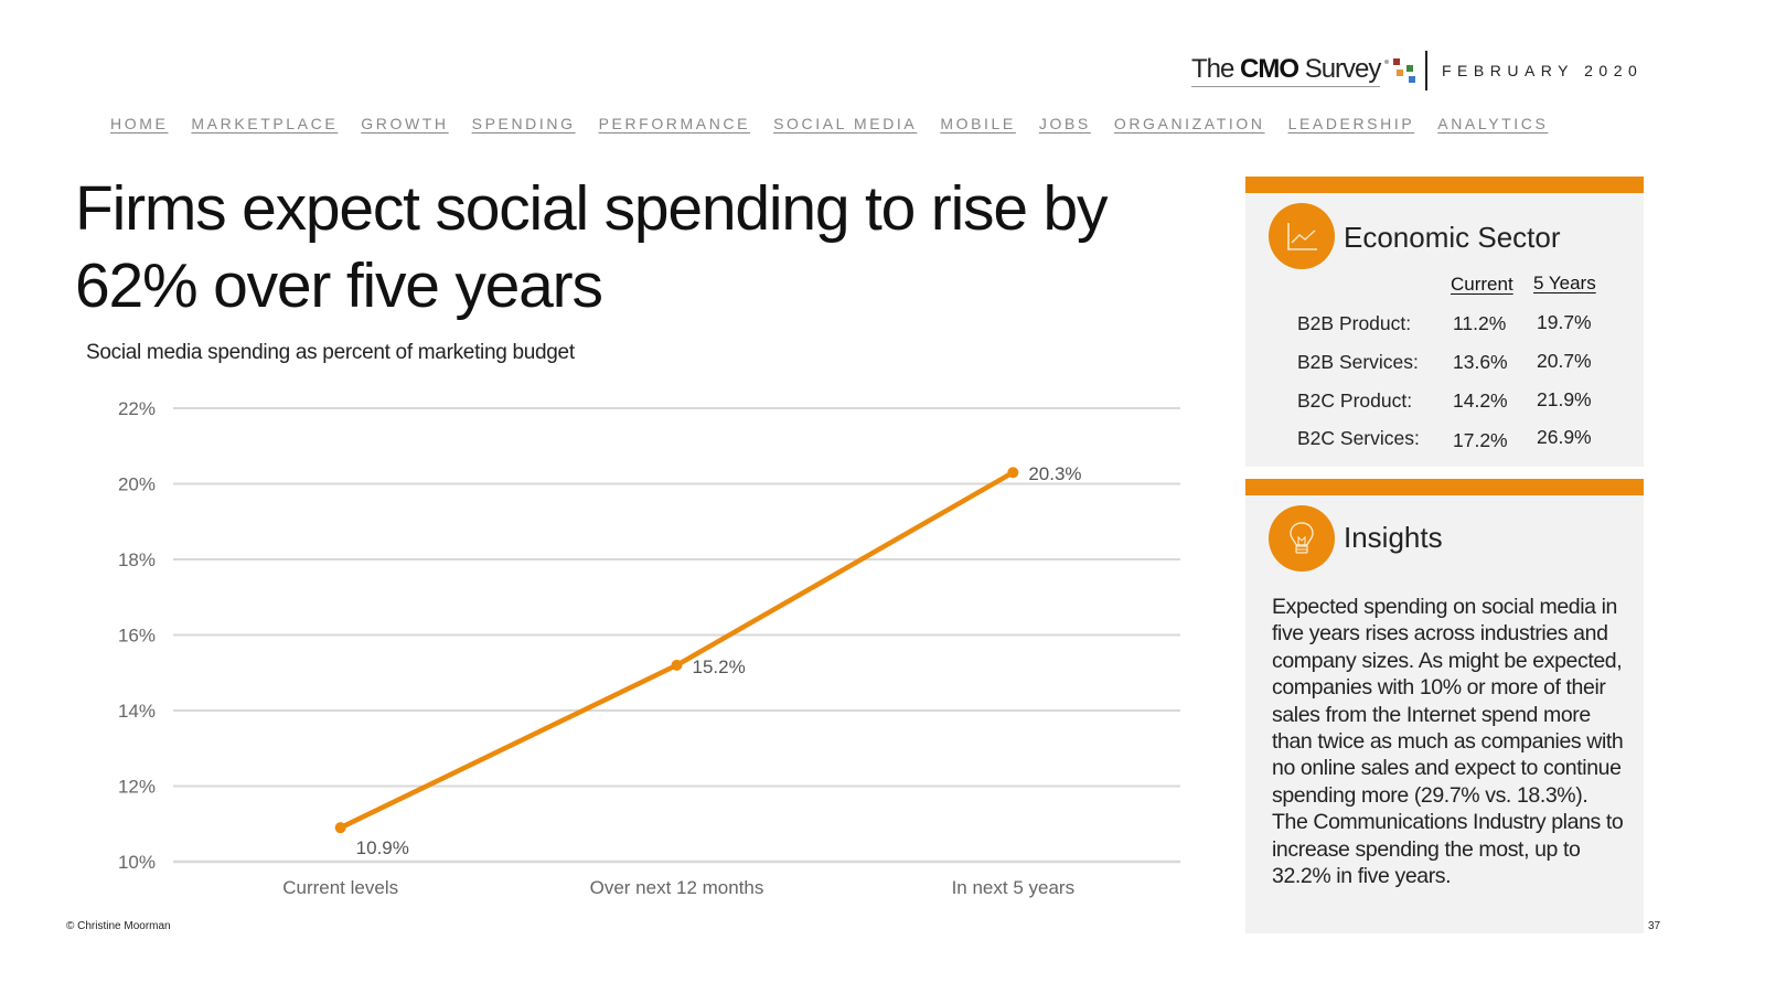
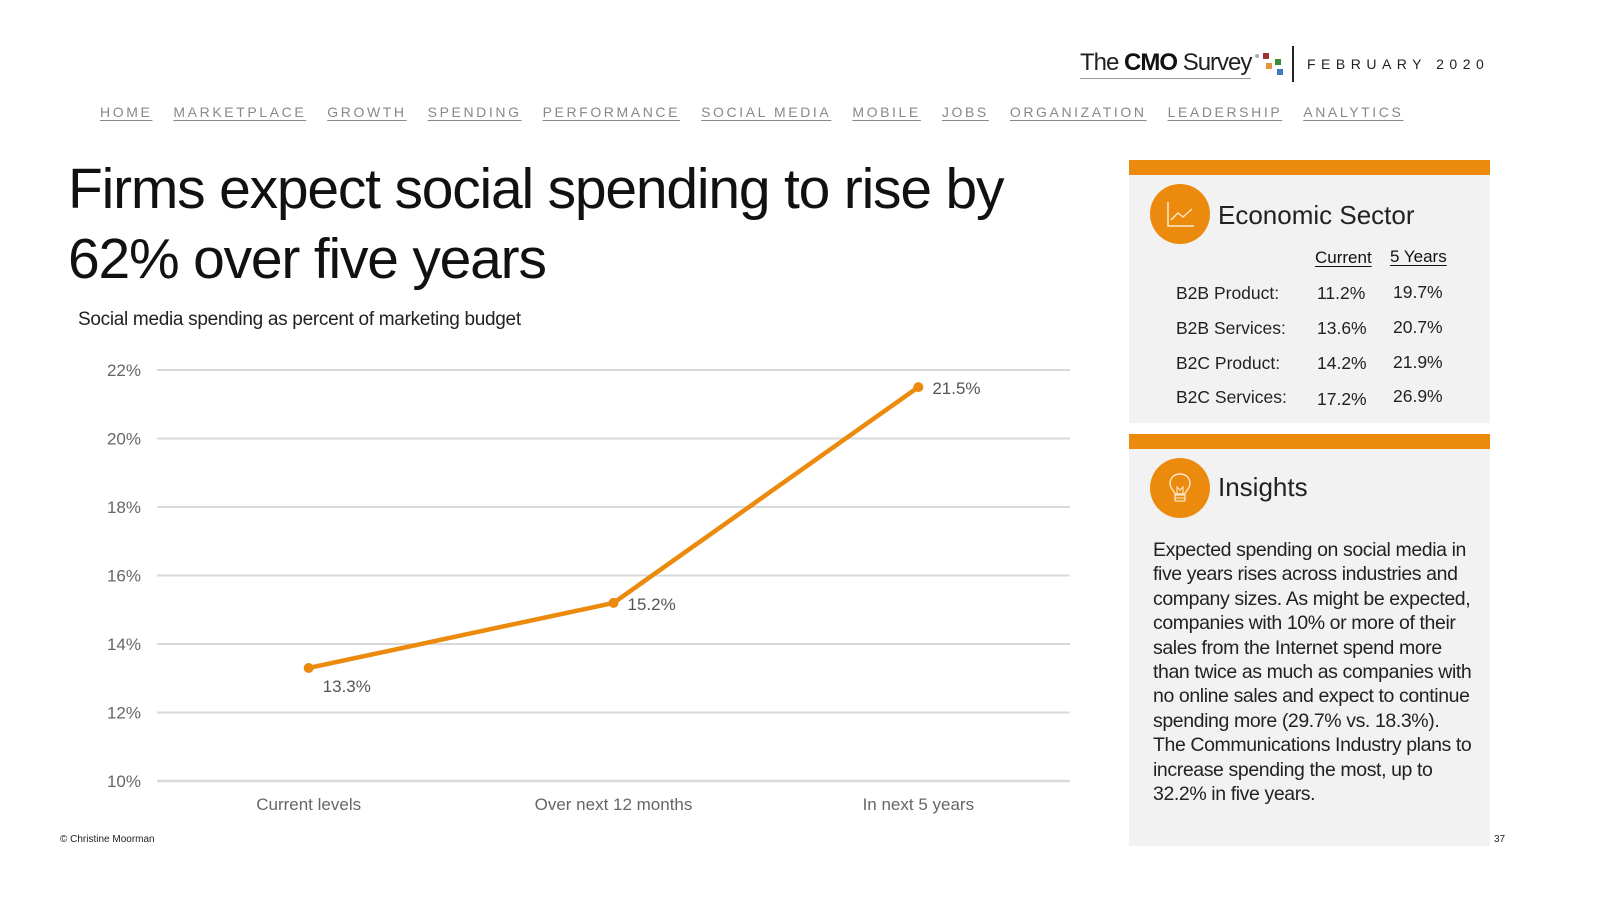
Current levels: 10.9% -> 13.3%
In next 5 years: 20.3% -> 21.5%
